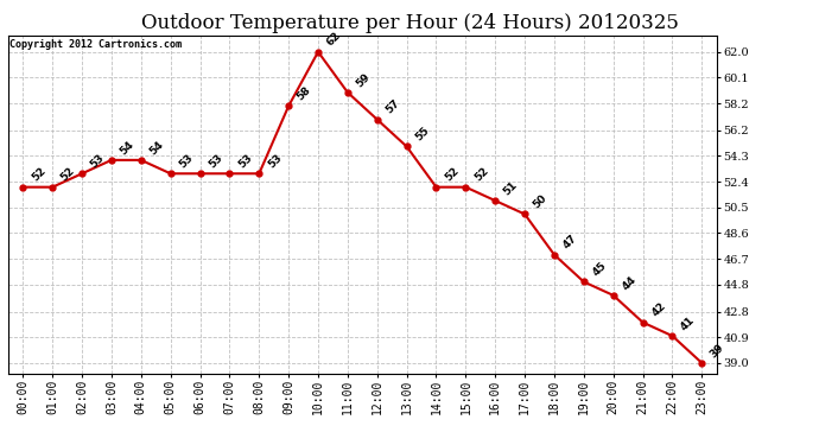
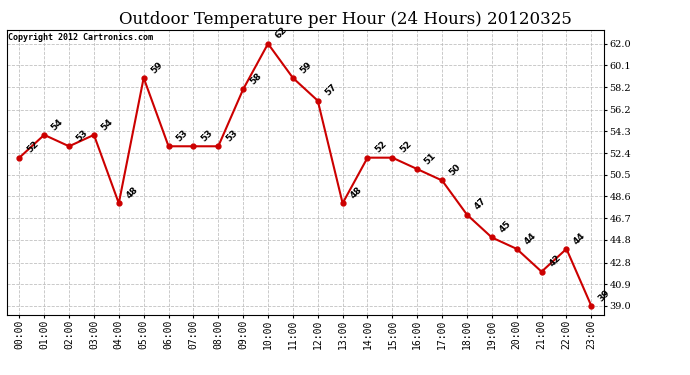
01:00: 52 -> 54
04:00: 54 -> 48
05:00: 53 -> 59
13:00: 55 -> 48
22:00: 41 -> 44
